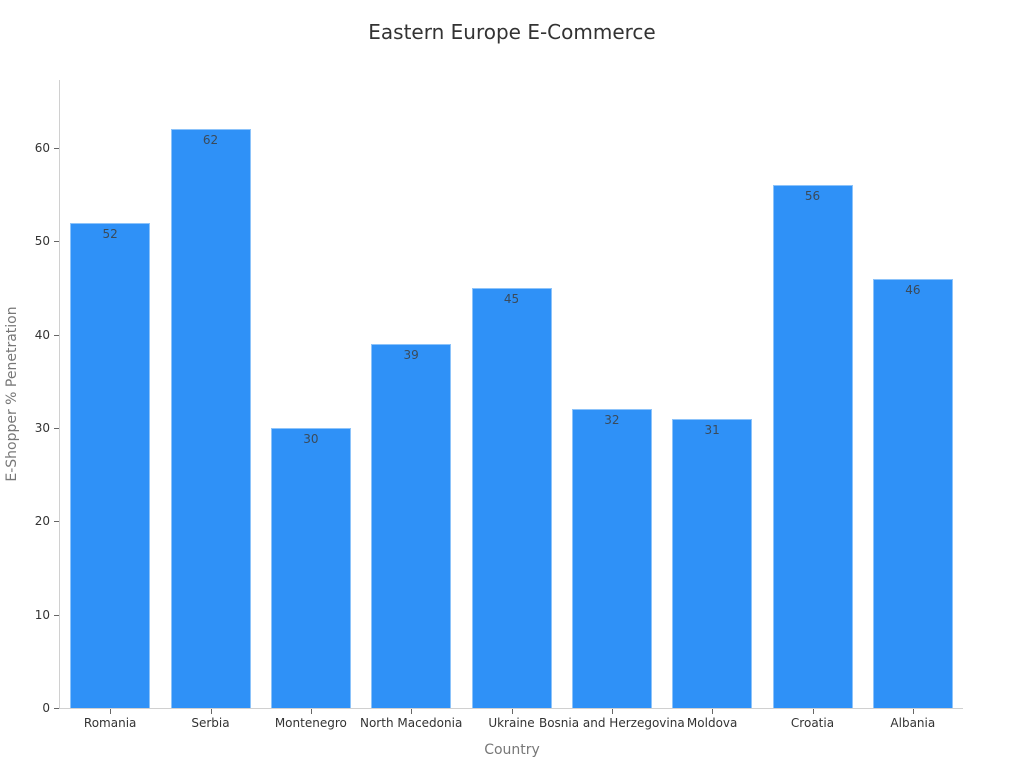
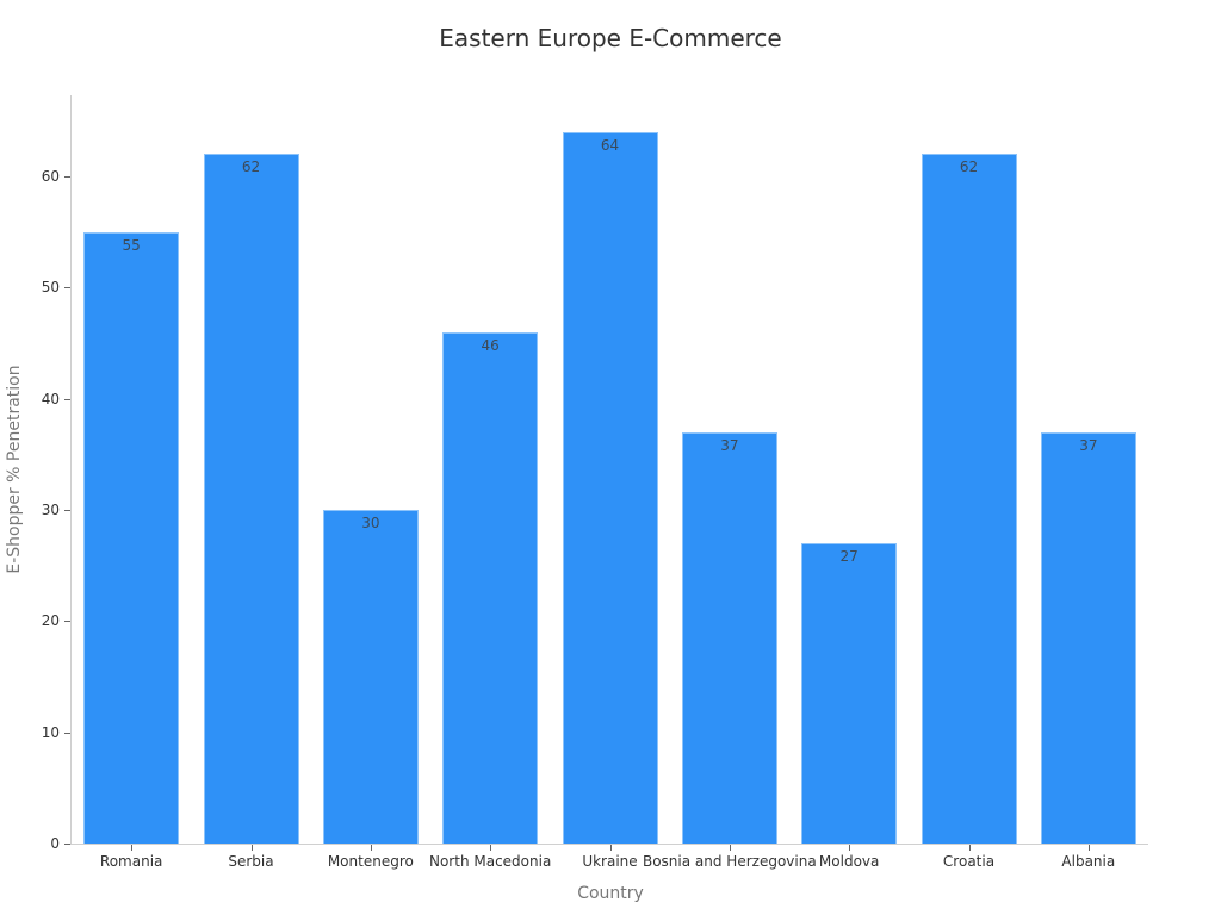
Romania: 52 -> 55
North Macedonia: 39 -> 46
Ukraine: 45 -> 64
Bosnia and Herzegovina: 32 -> 37
Moldova: 31 -> 27
Croatia: 56 -> 62
Albania: 46 -> 37
